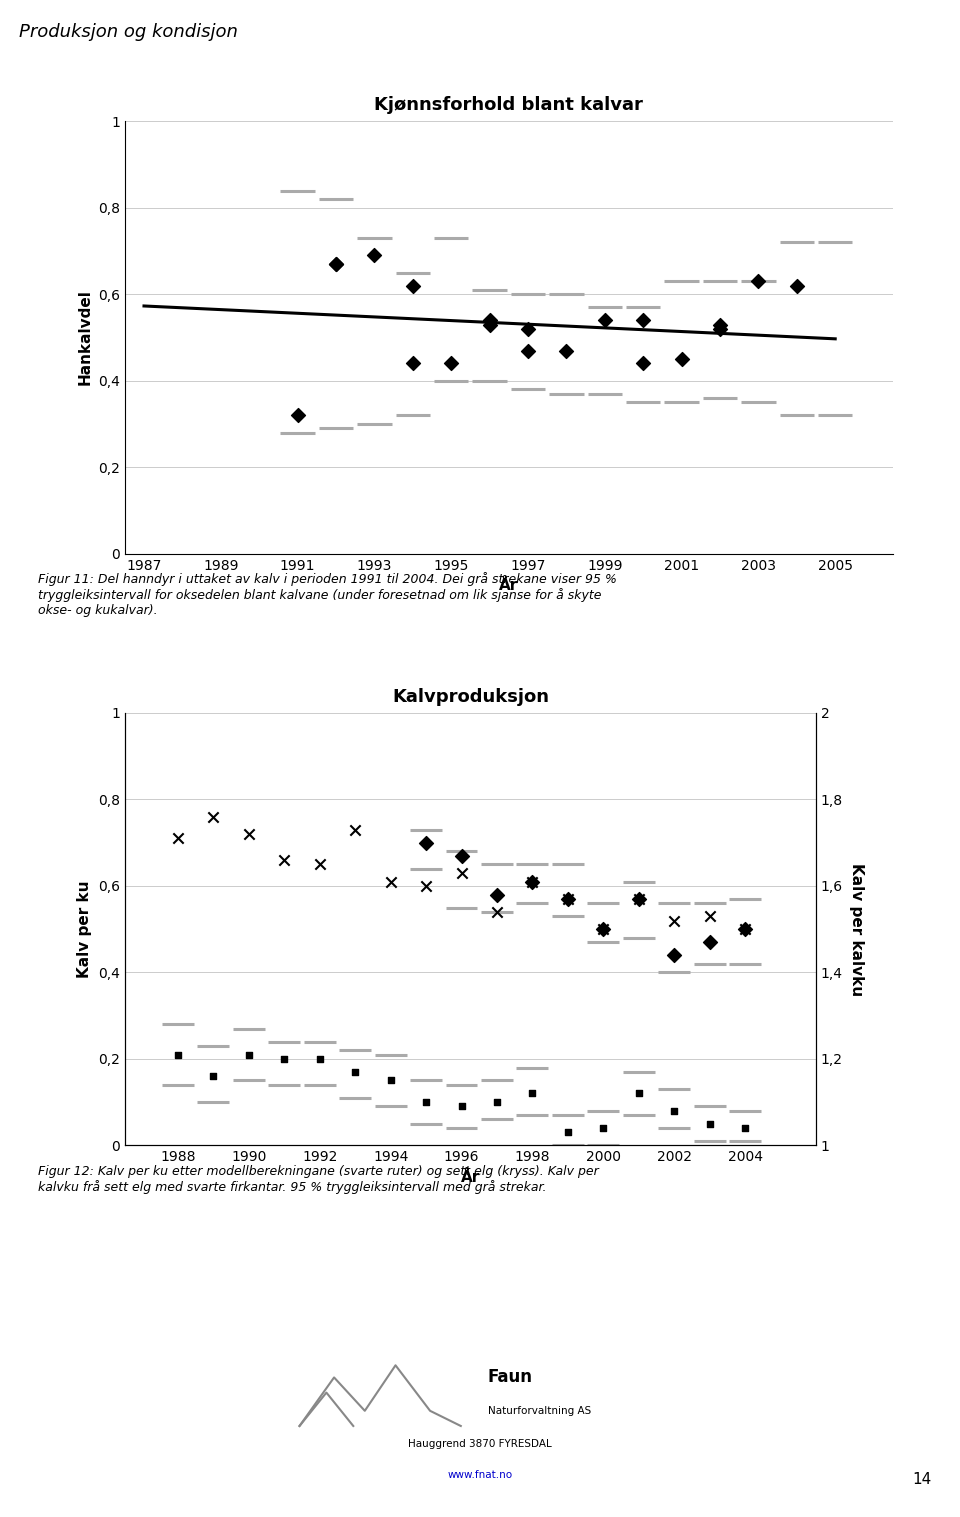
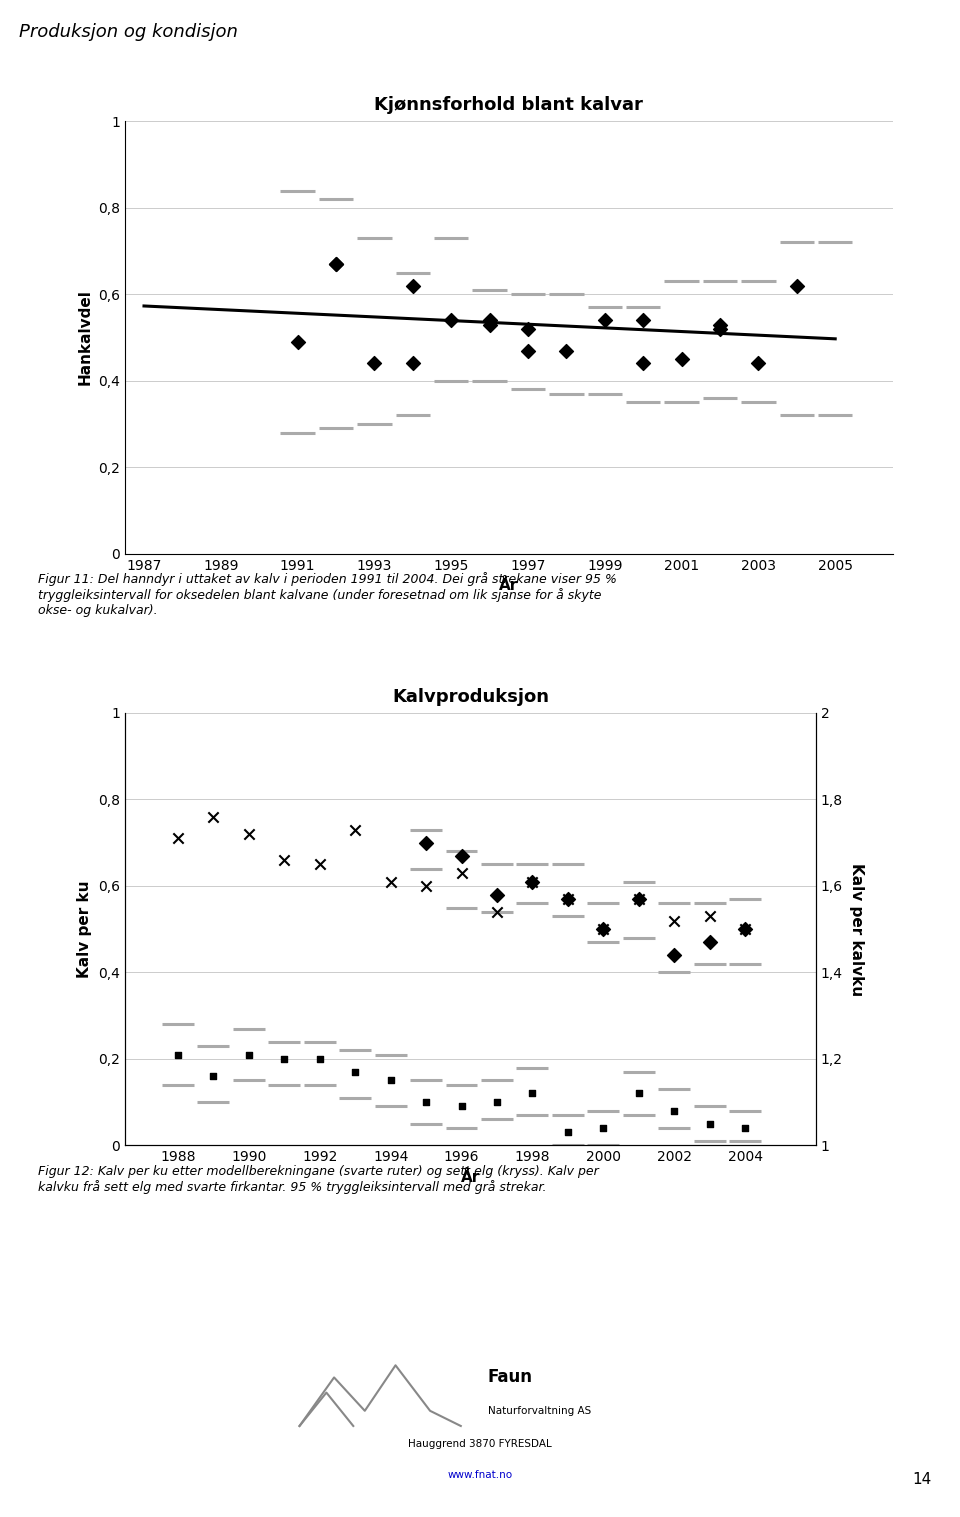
Kjønnsforhold blant kalvar/1991: 0,32 -> 0,49
Kjønnsforhold blant kalvar/1993: 0,69 -> 0,44
Kjønnsforhold blant kalvar/1995: 0,44 -> 0,54
Kjønnsforhold blant kalvar/2003: 0,63 -> 0,44
